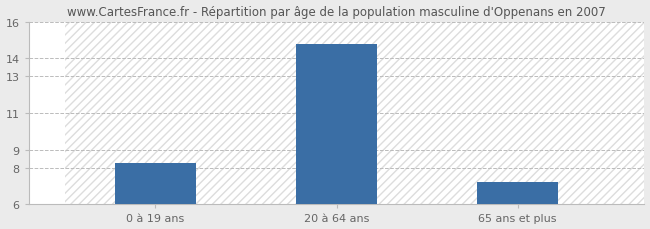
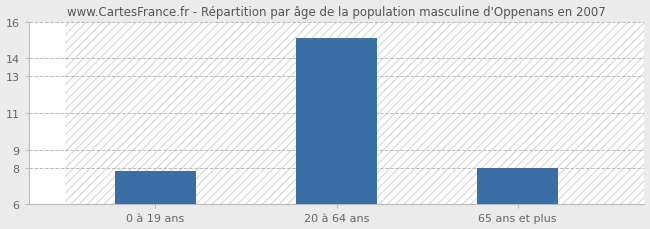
0 à 19 ans: 8.2 -> 7.8
20 à 64 ans: 14.8 -> 15.1
65 ans et plus: 7.2 -> 8.0
